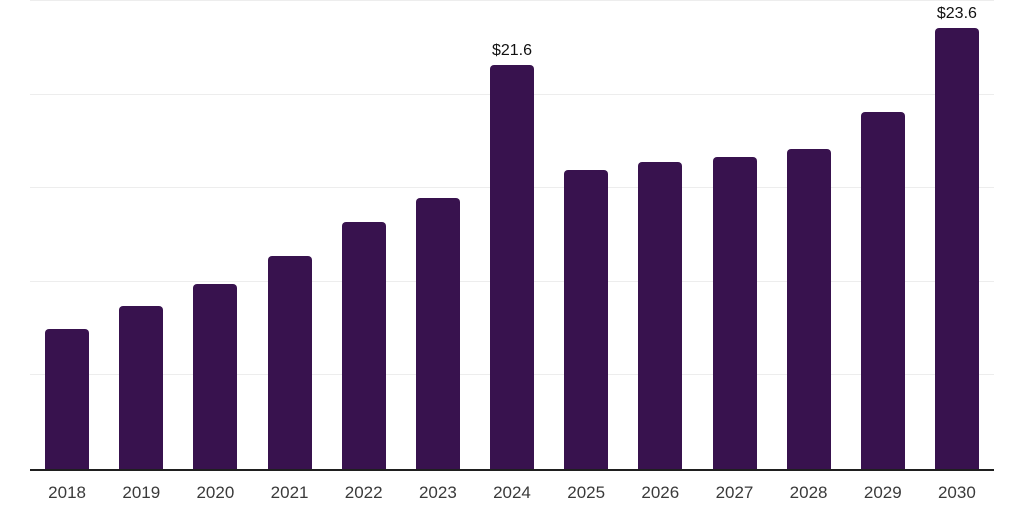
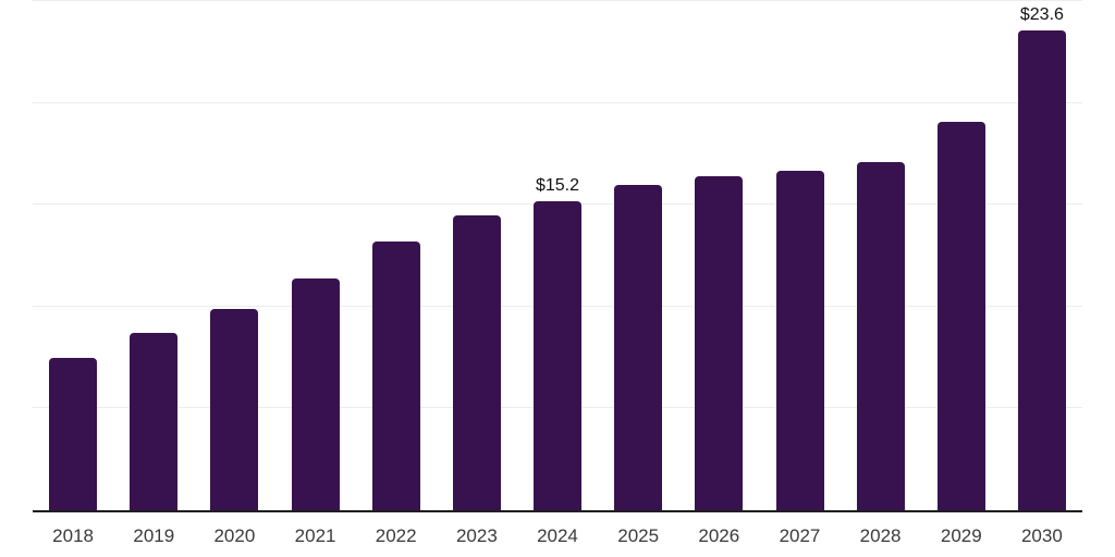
2024: $21.6 -> $15.2
